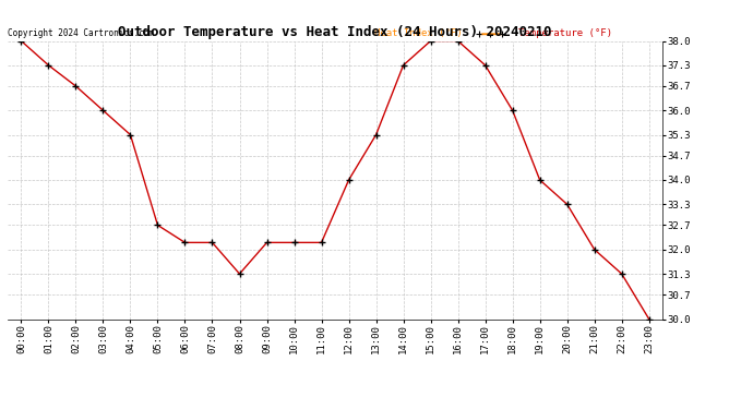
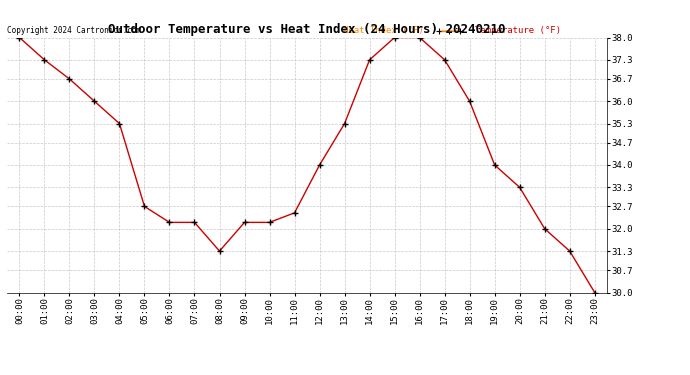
11:00: 32.2 -> 32.5
